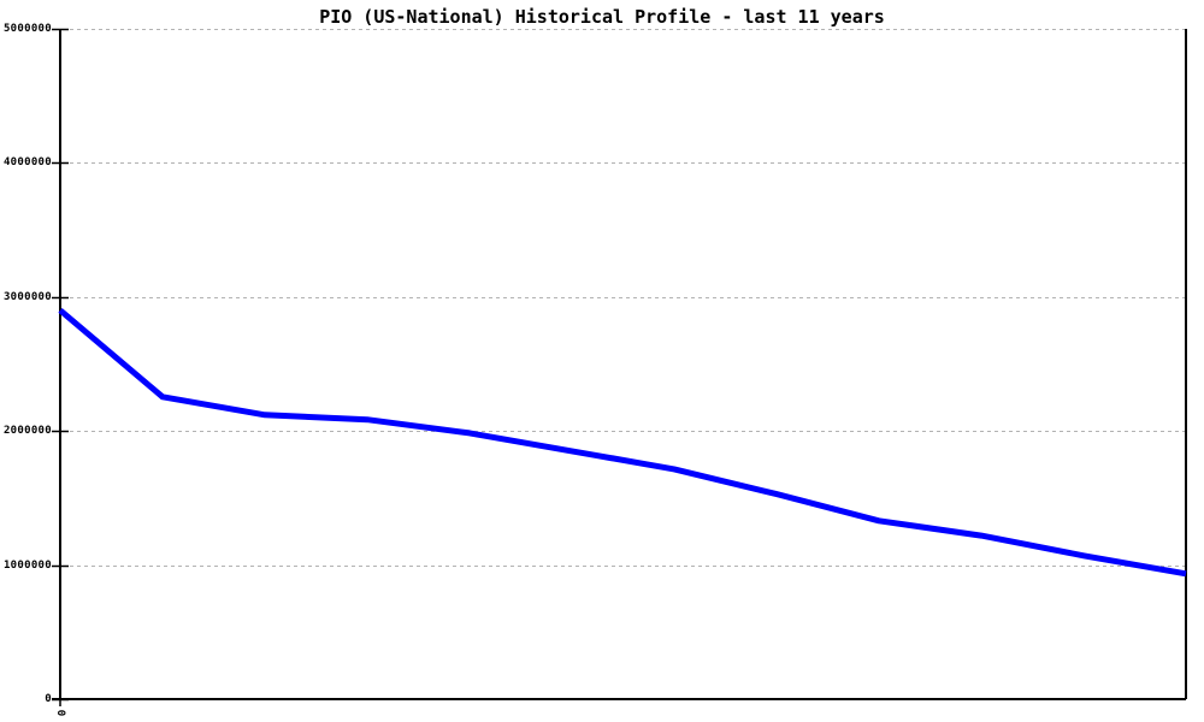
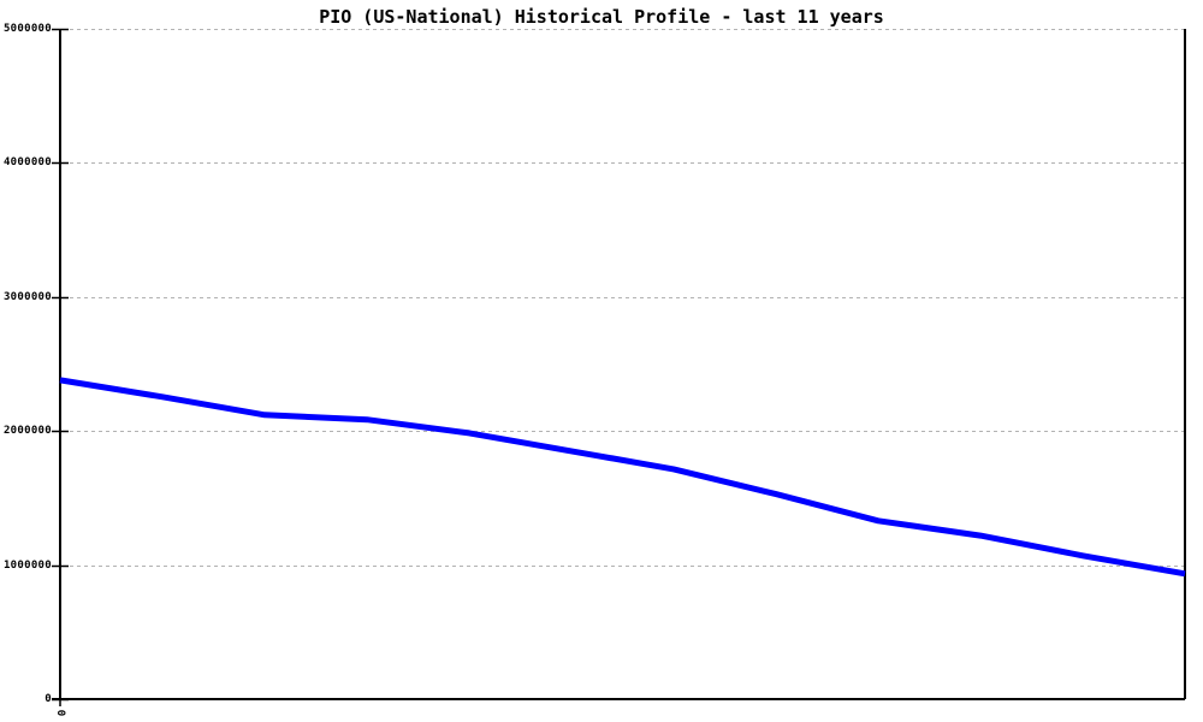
0: 2900000 -> 2380000
